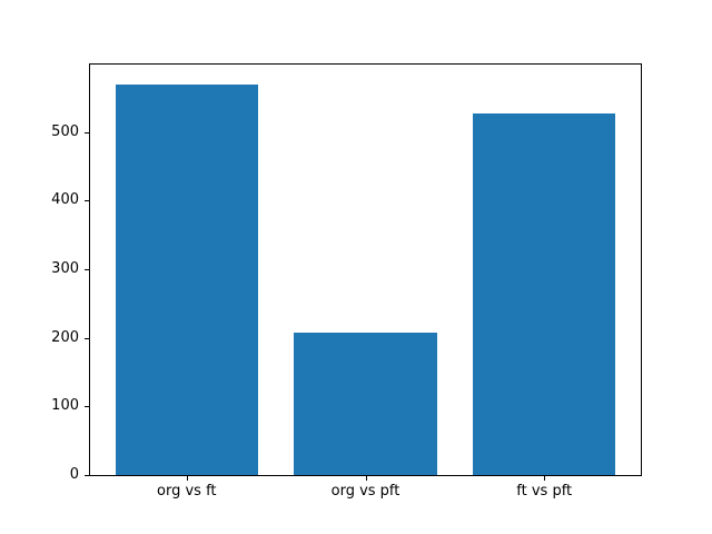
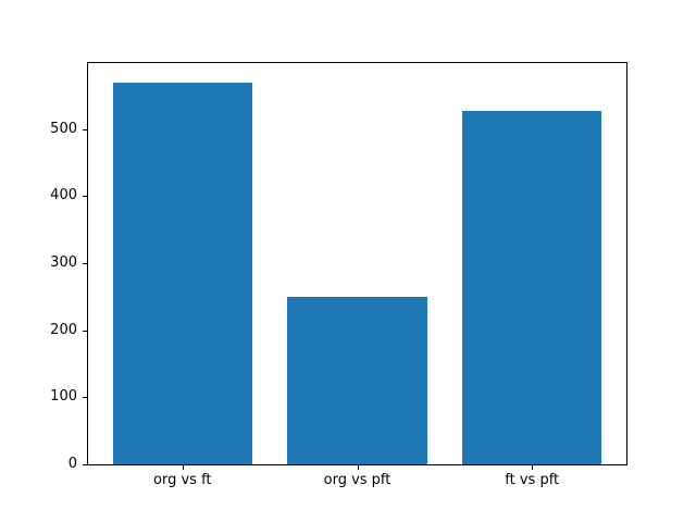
org vs pft: 210 -> 250
